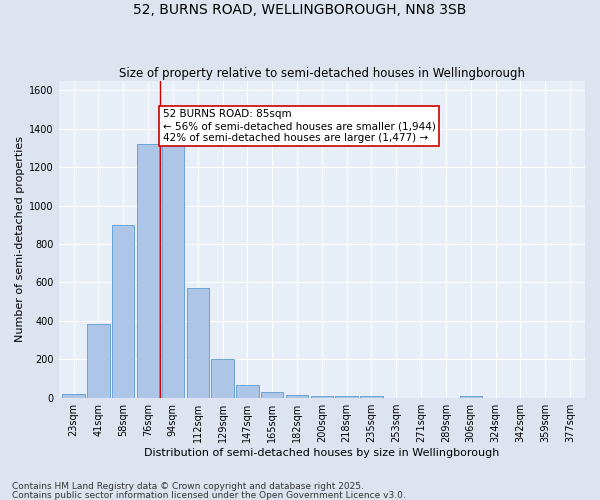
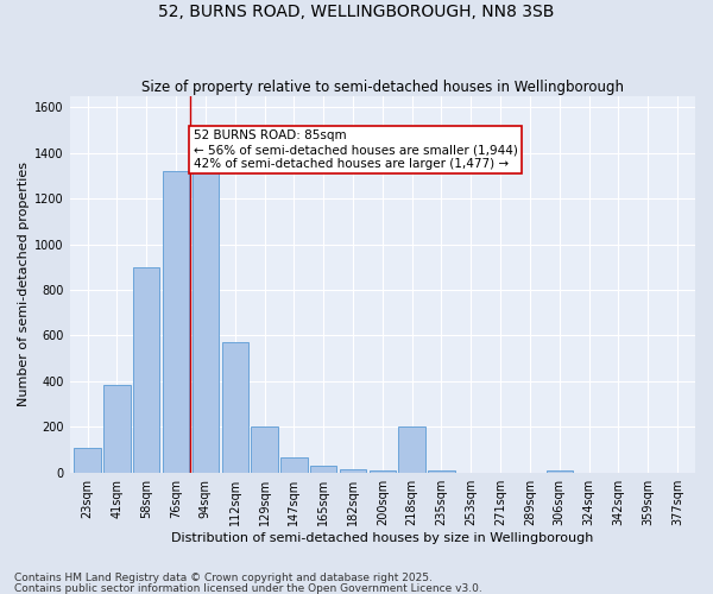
23sqm: 20 -> 110
218sqm: 10 -> 200
